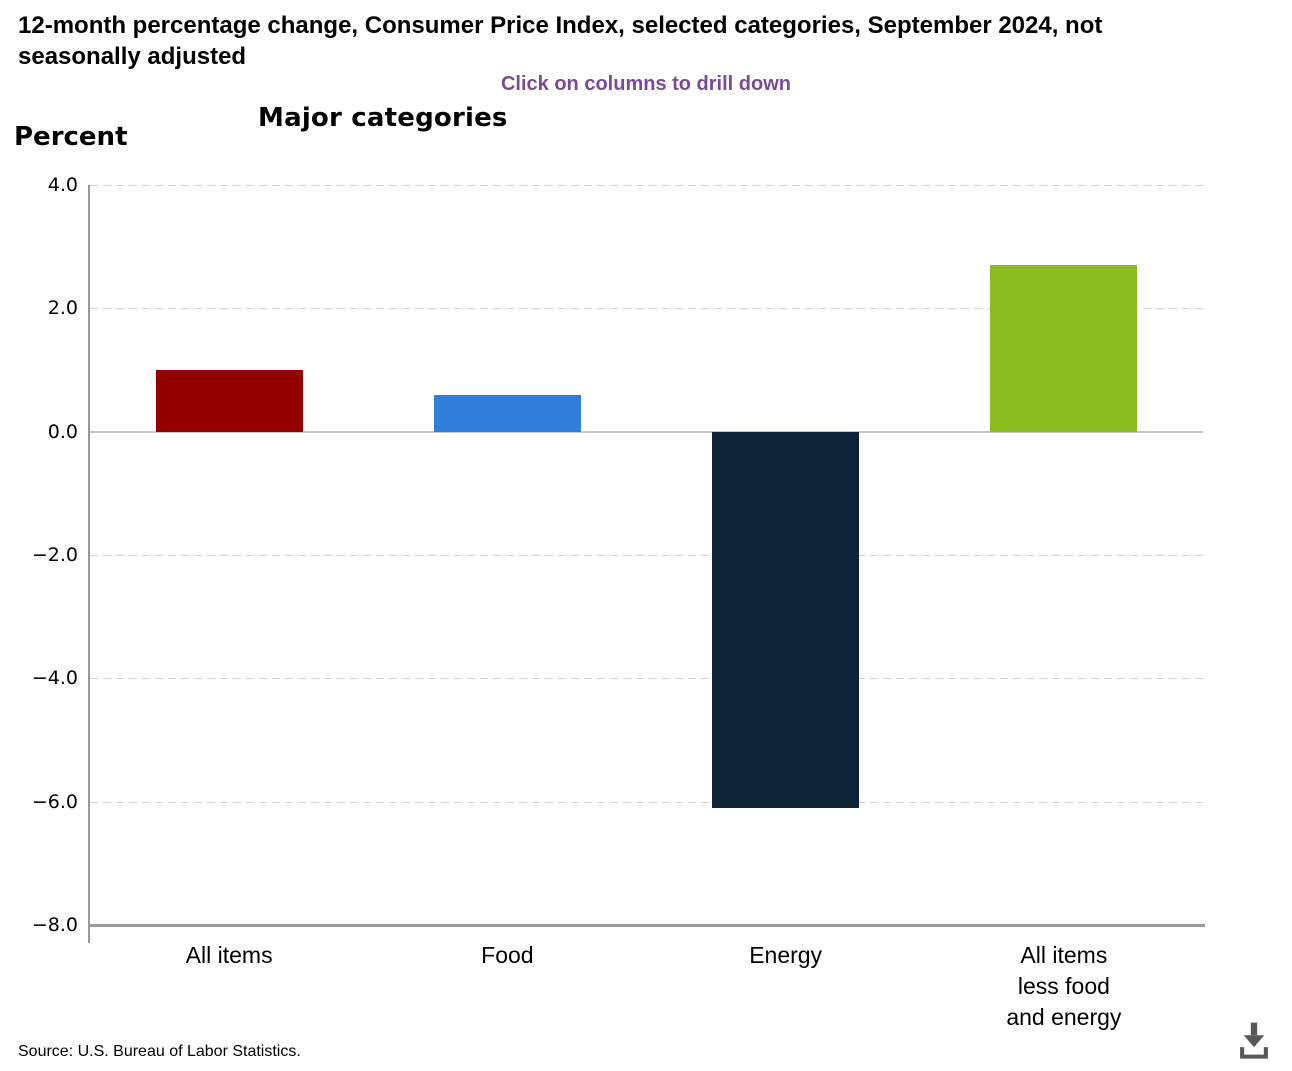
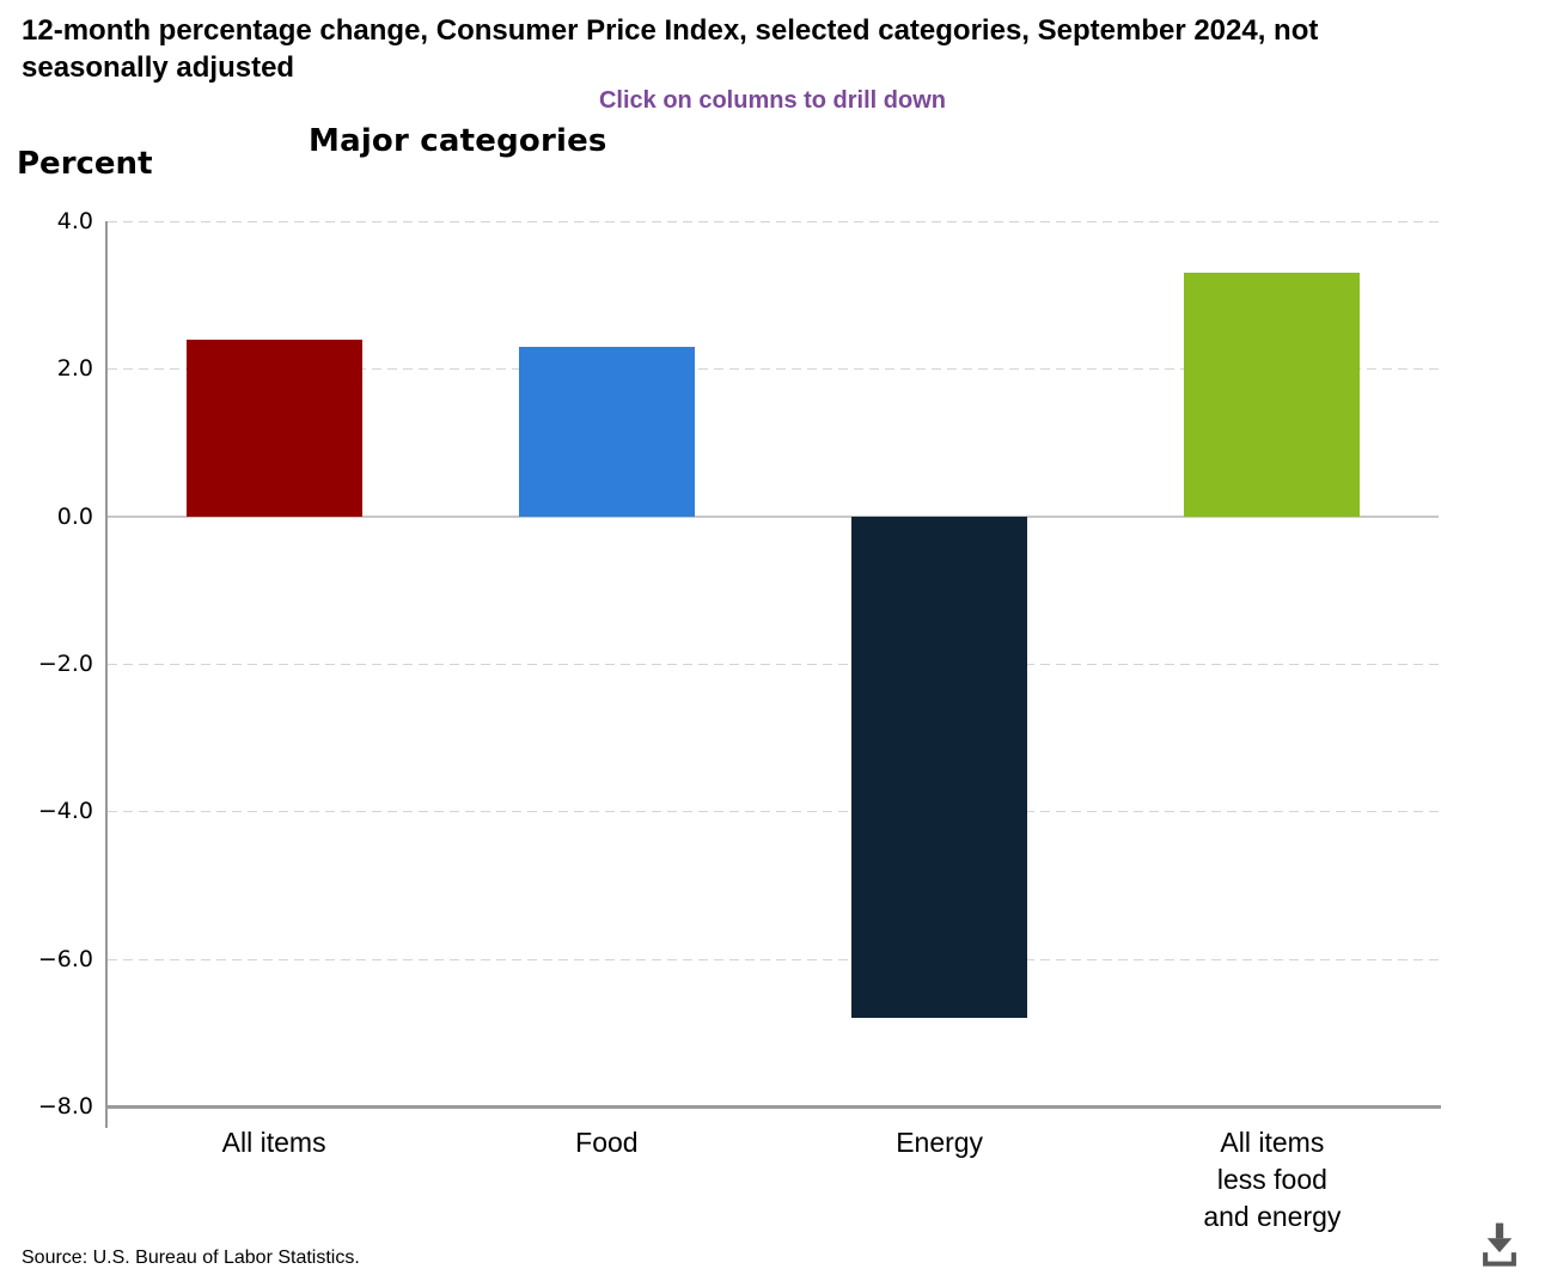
All items: 1.0 -> 2.4
Food: 0.6 -> 2.3
Energy: -6.1 -> -6.8
All items less food and energy: 2.7 -> 3.3
